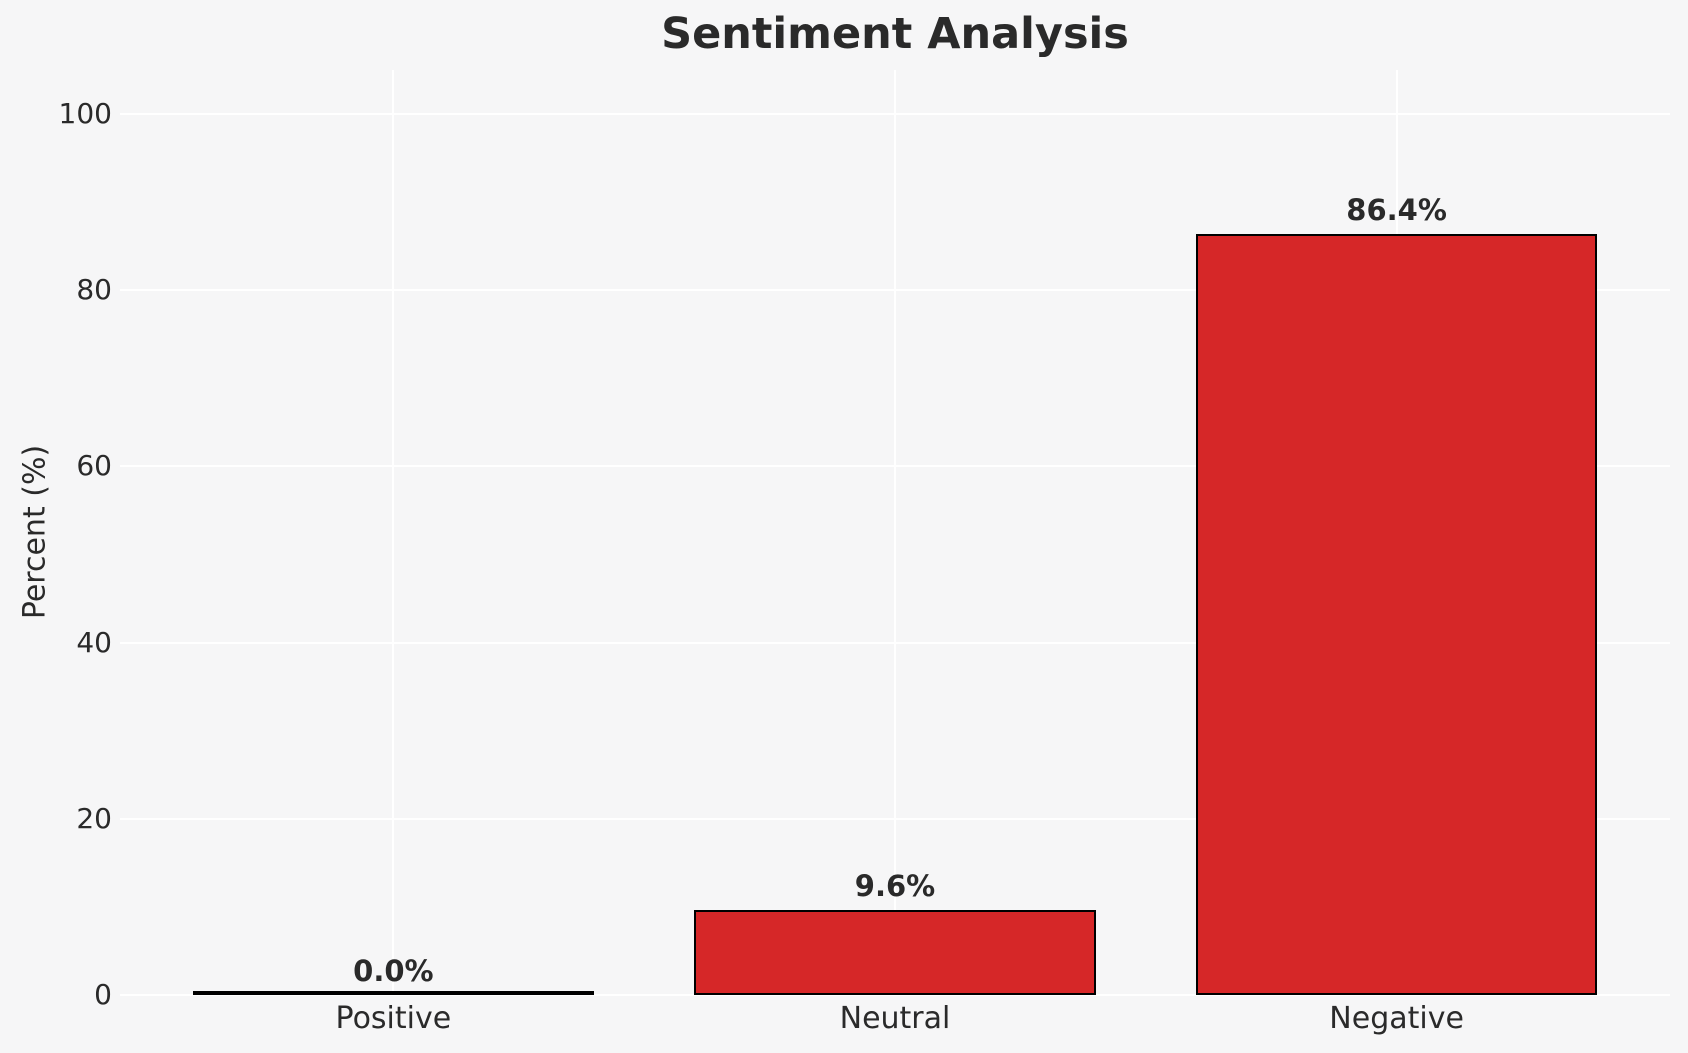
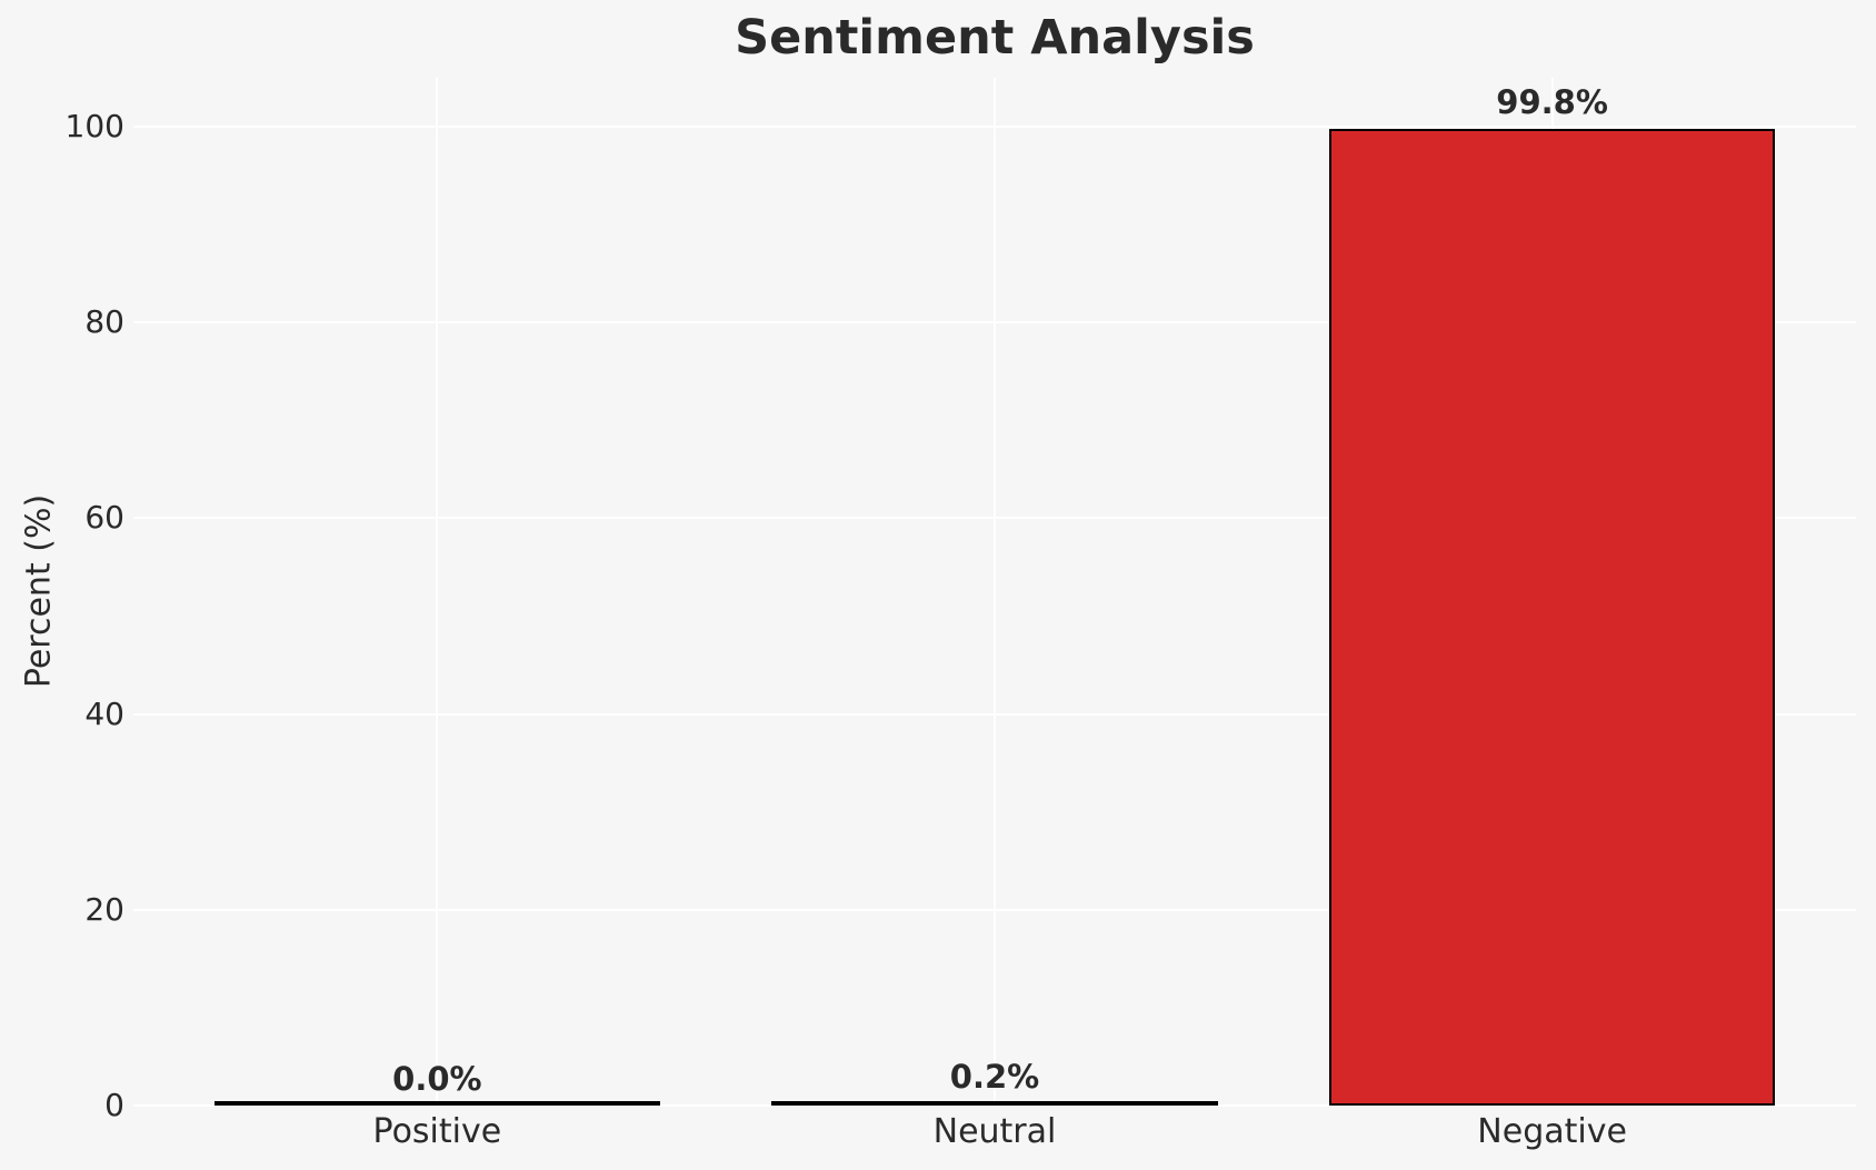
Neutral: 9.6% -> 0.2%
Negative: 86.4% -> 99.8%
